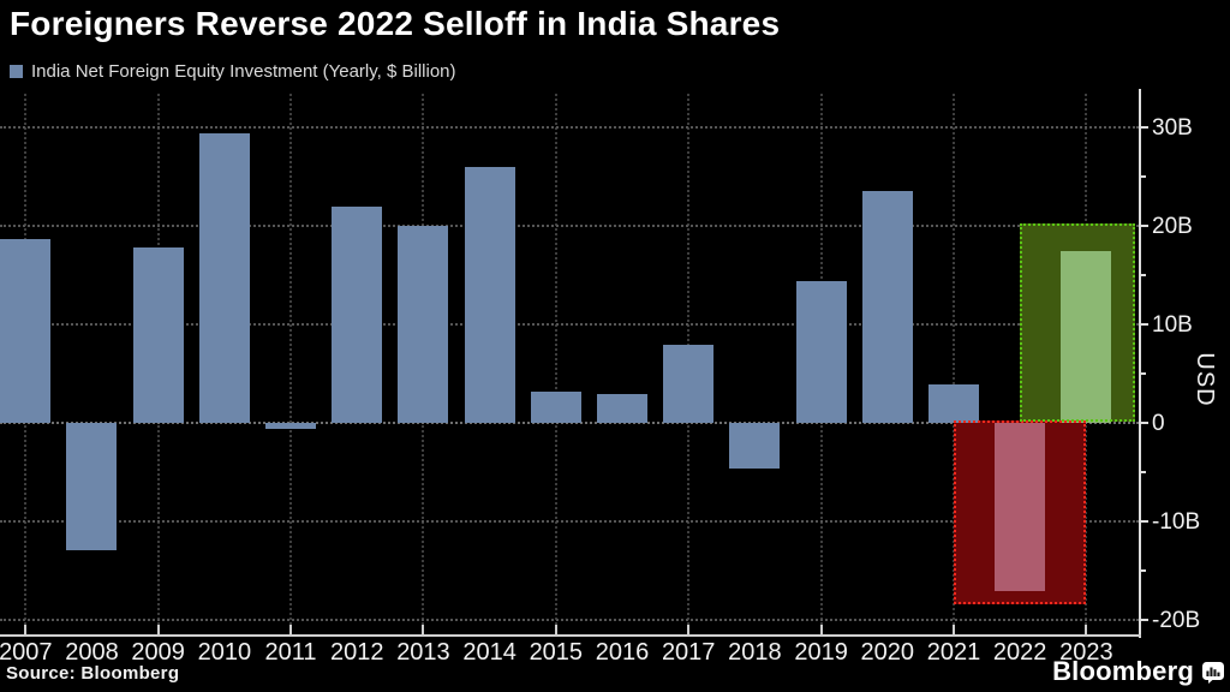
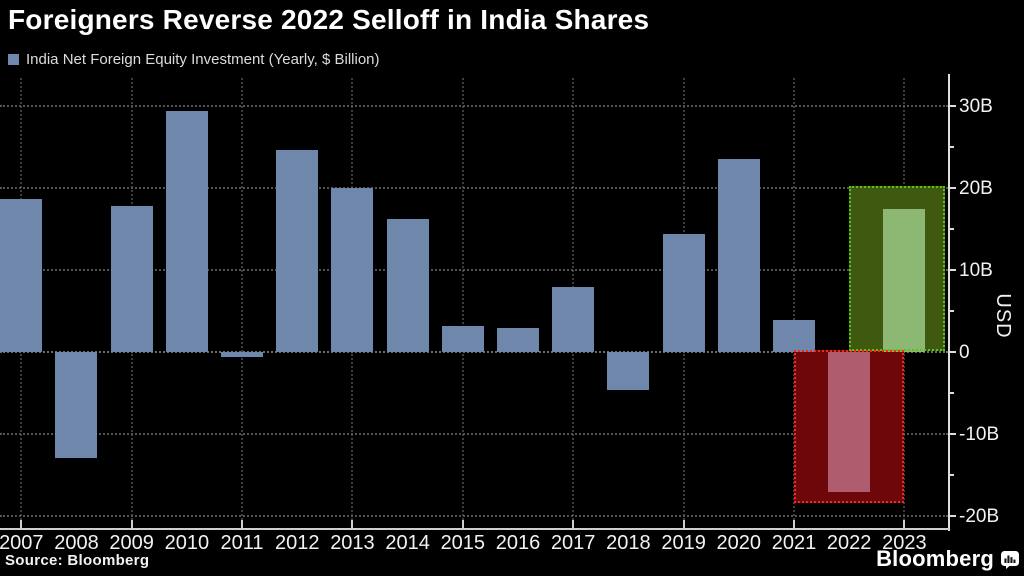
2012: 22B -> 25B
2014: 26B -> 16B
